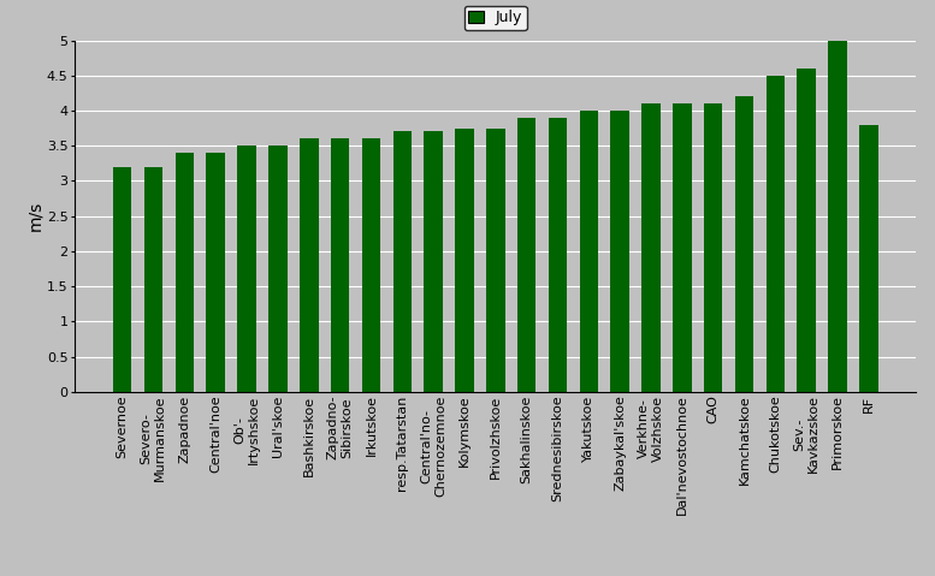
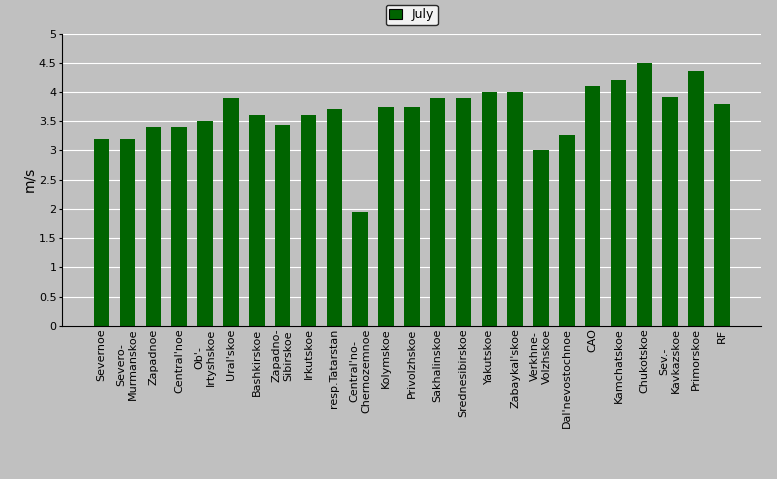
Ural'skoe: 3.50 -> 3.90
Zapadno- Sibirskoe: 3.60 -> 3.44
Central'no- Chernozemnoe: 3.70 -> 1.94
Verkhne- Volzhskoe: 4.10 -> 3.00
Dal'nevostochnoe: 4.10 -> 3.26
Sev.- Kavkazskoe: 4.60 -> 3.92
Primorskoe: 5.00 -> 4.36
